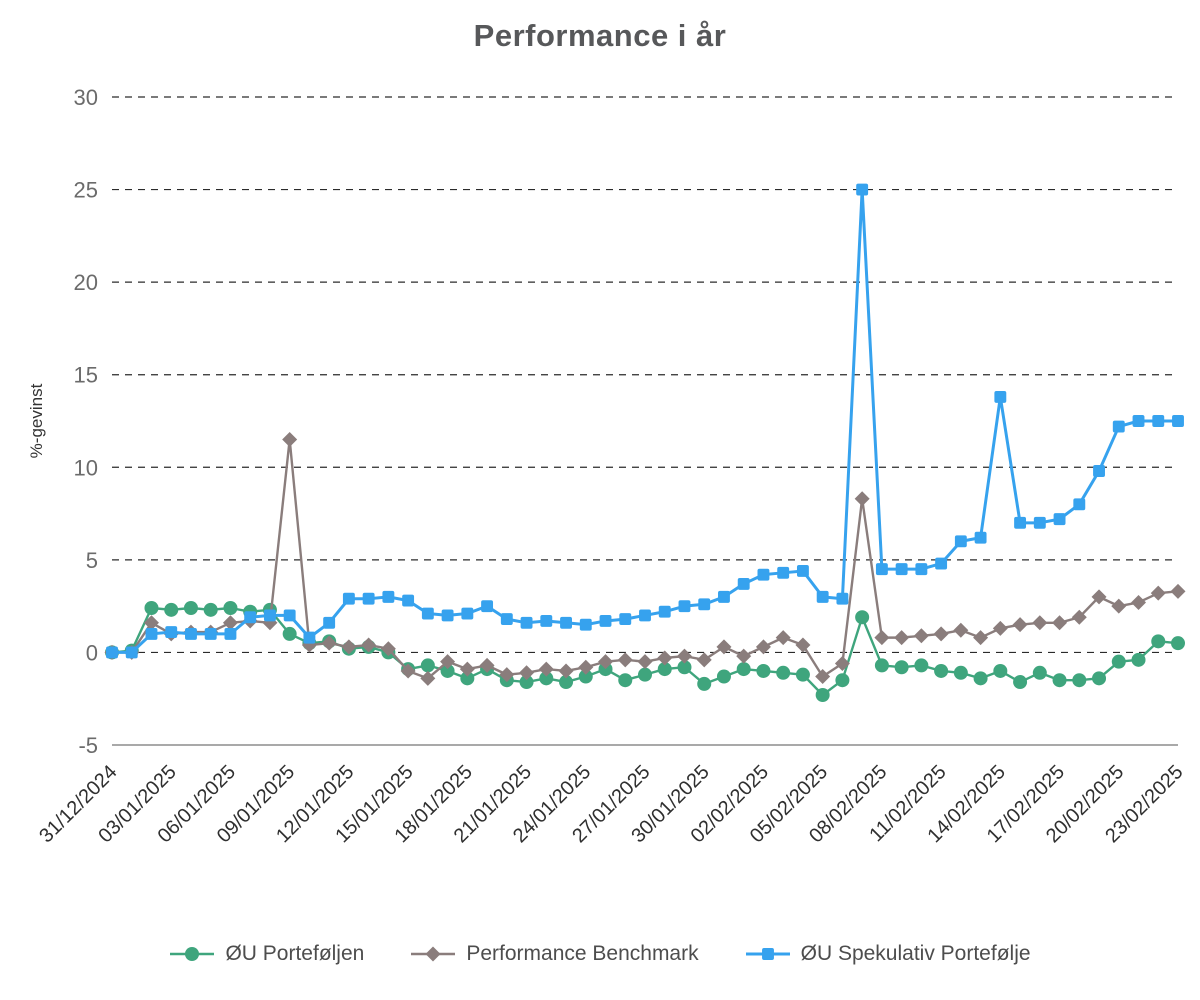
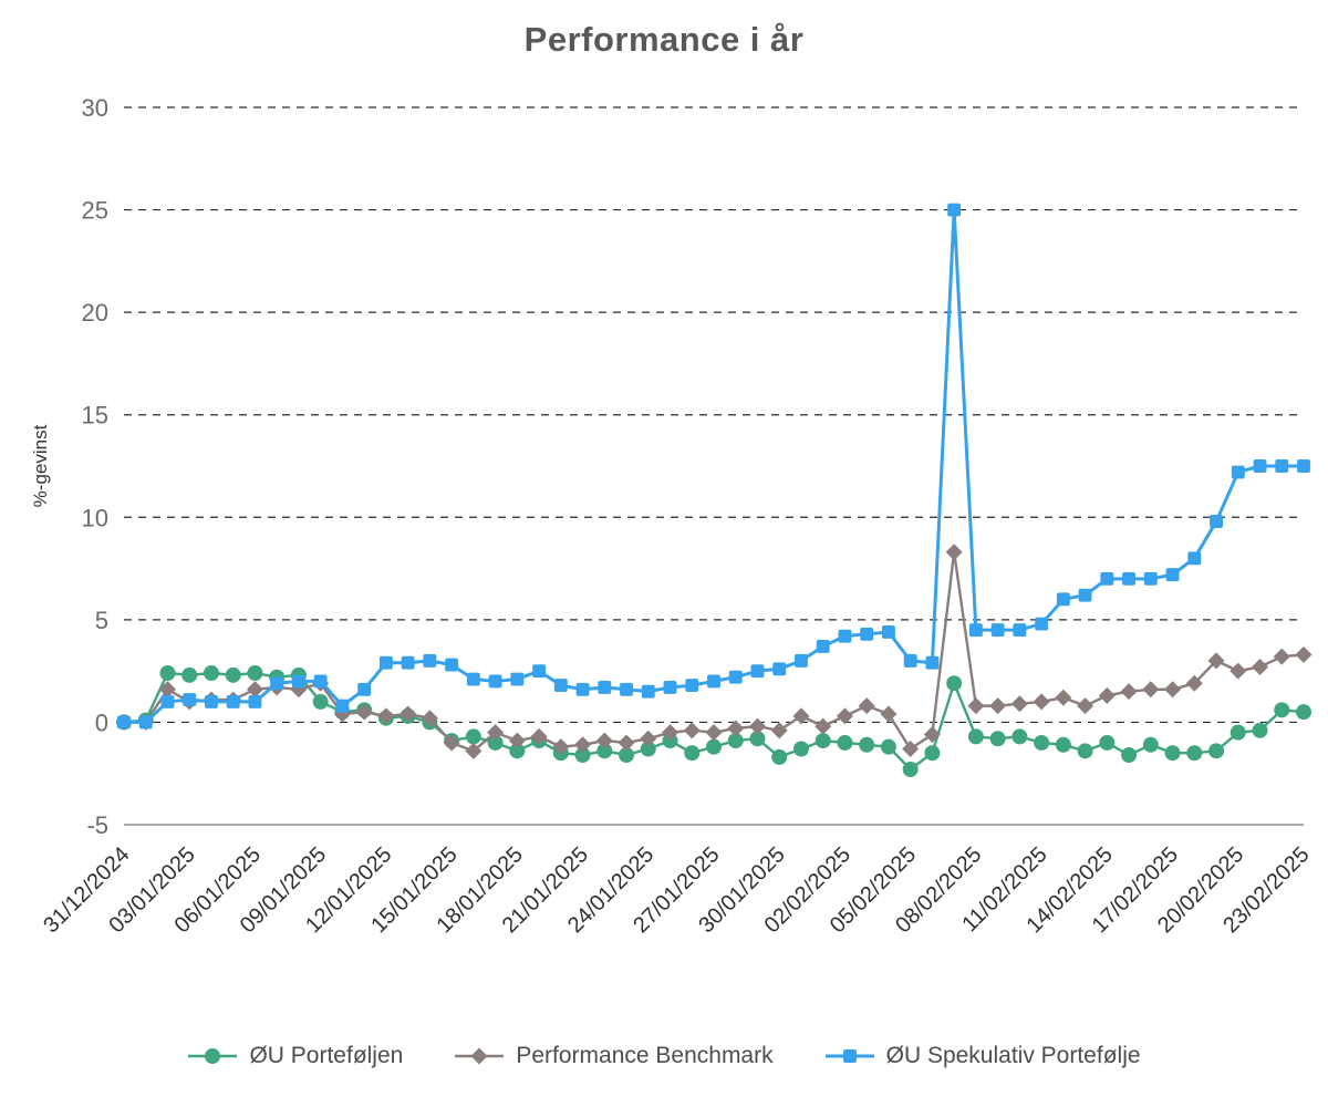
Performance Benchmark/09/01/2025: 11.5 -> 1.9
ØU Spekulativ Portefølje/14/02/2025: 13.8 -> 7.0
